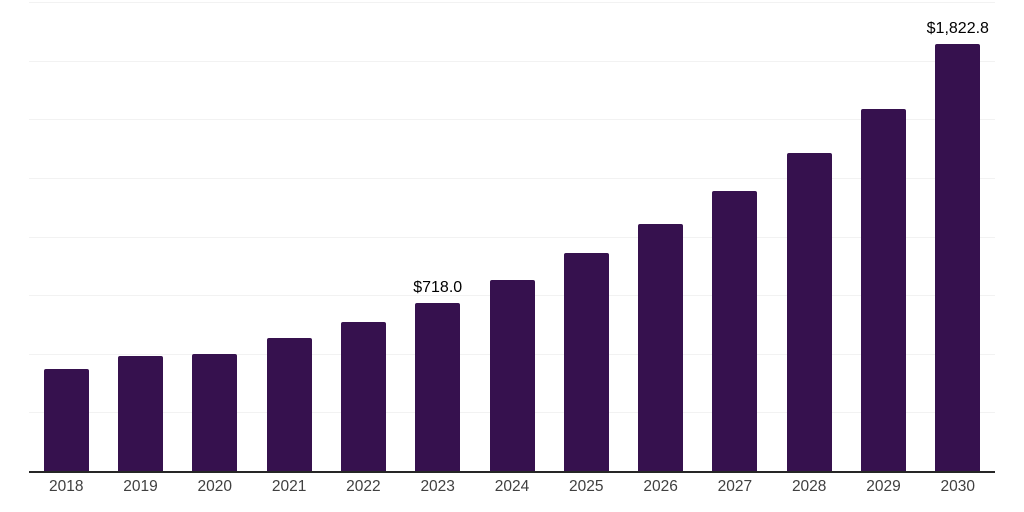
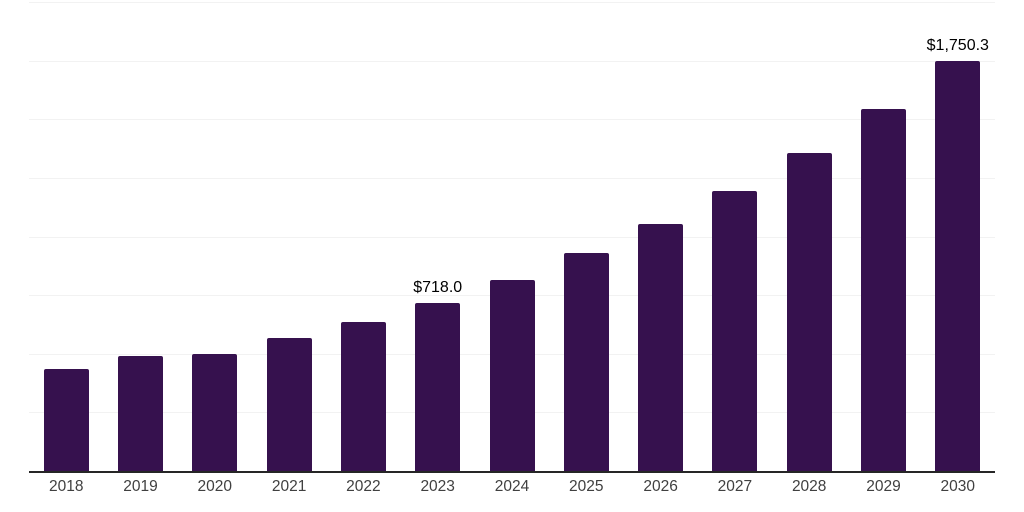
2030: $1,822.8 -> $1,750.3
